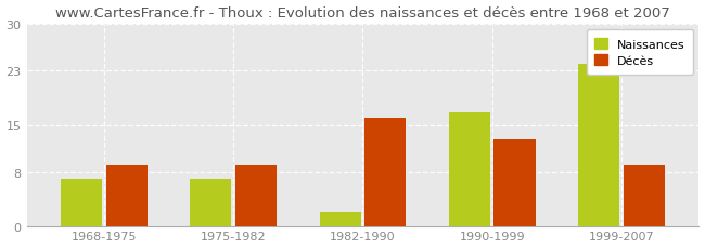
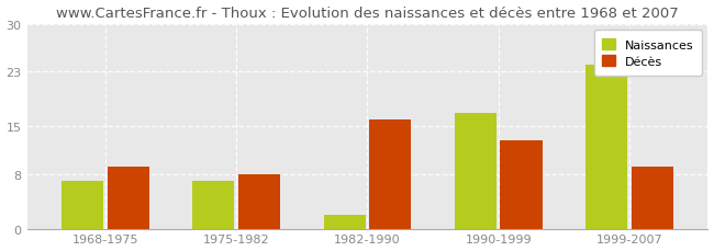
Décès/1975-1982: 9 -> 8
